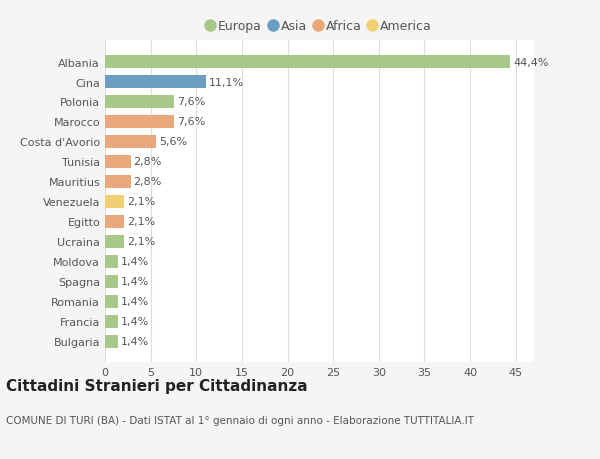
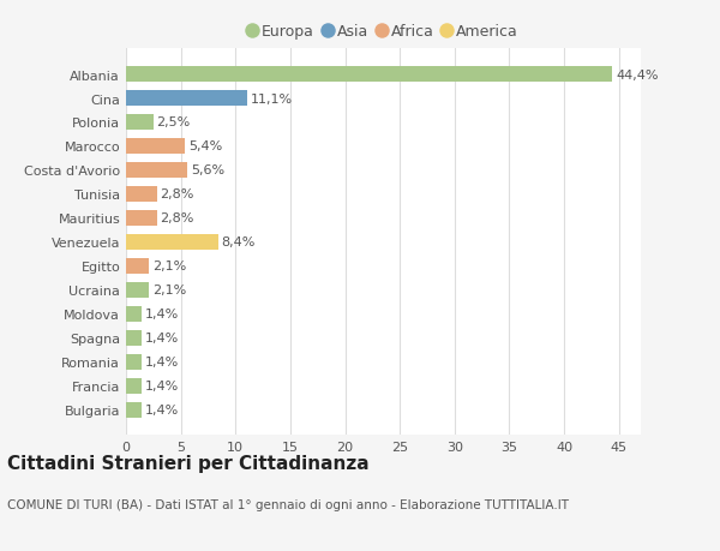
Polonia: 7,6% -> 2,5%
Marocco: 7,6% -> 5,4%
Venezuela: 2,1% -> 8,4%
